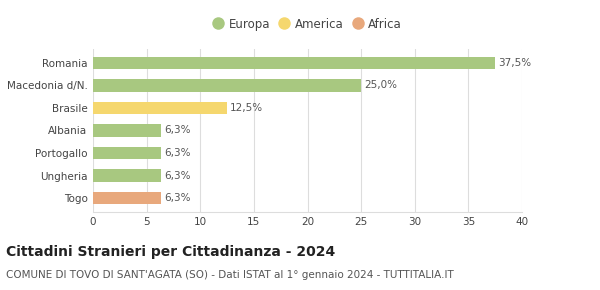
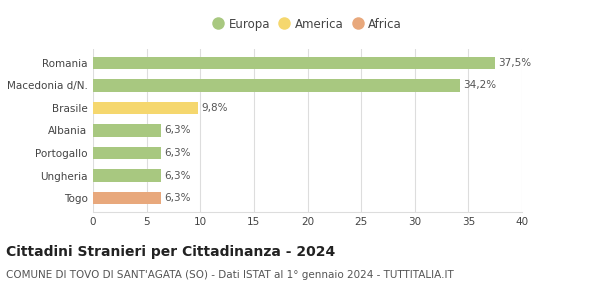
Macedonia d/N.: 25,0% -> 34,2%
Brasile: 12,5% -> 9,8%
